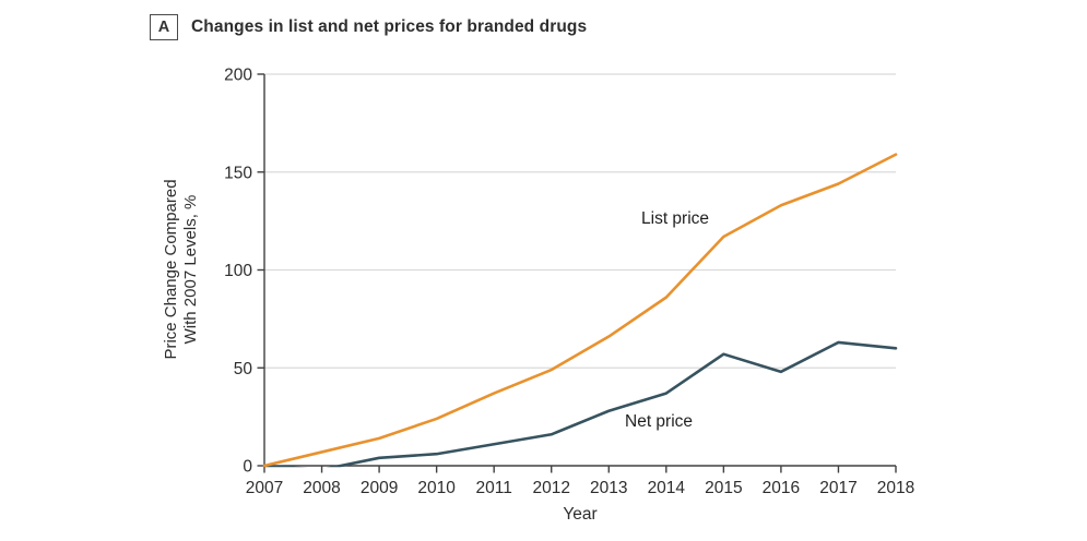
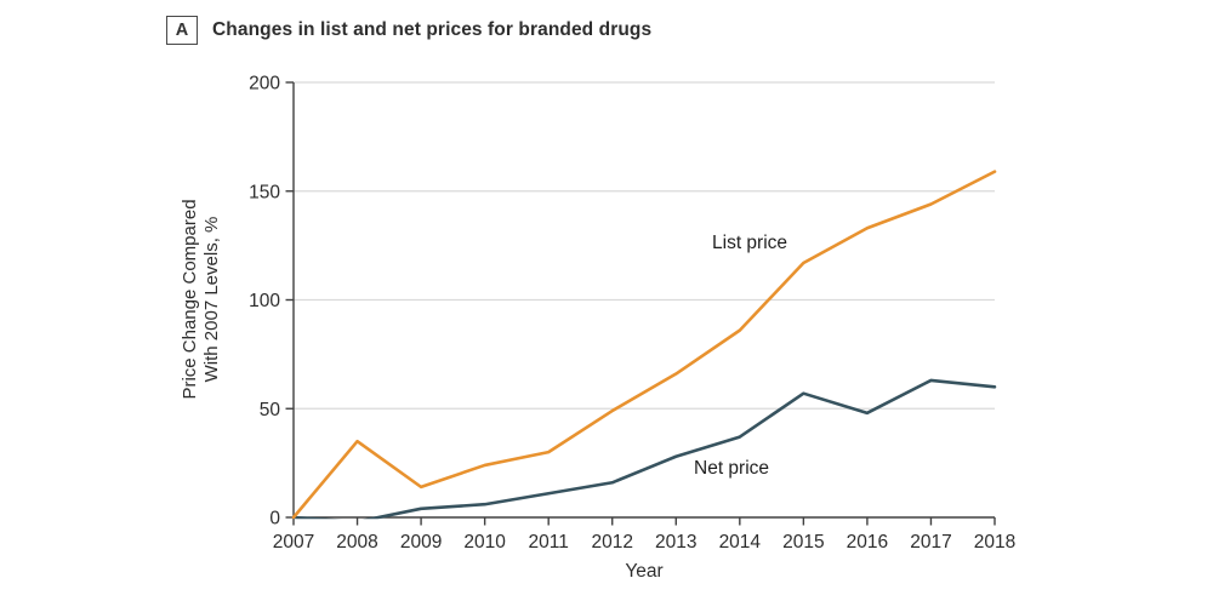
List price/2008: 7 -> 35
List price/2011: 37 -> 30
